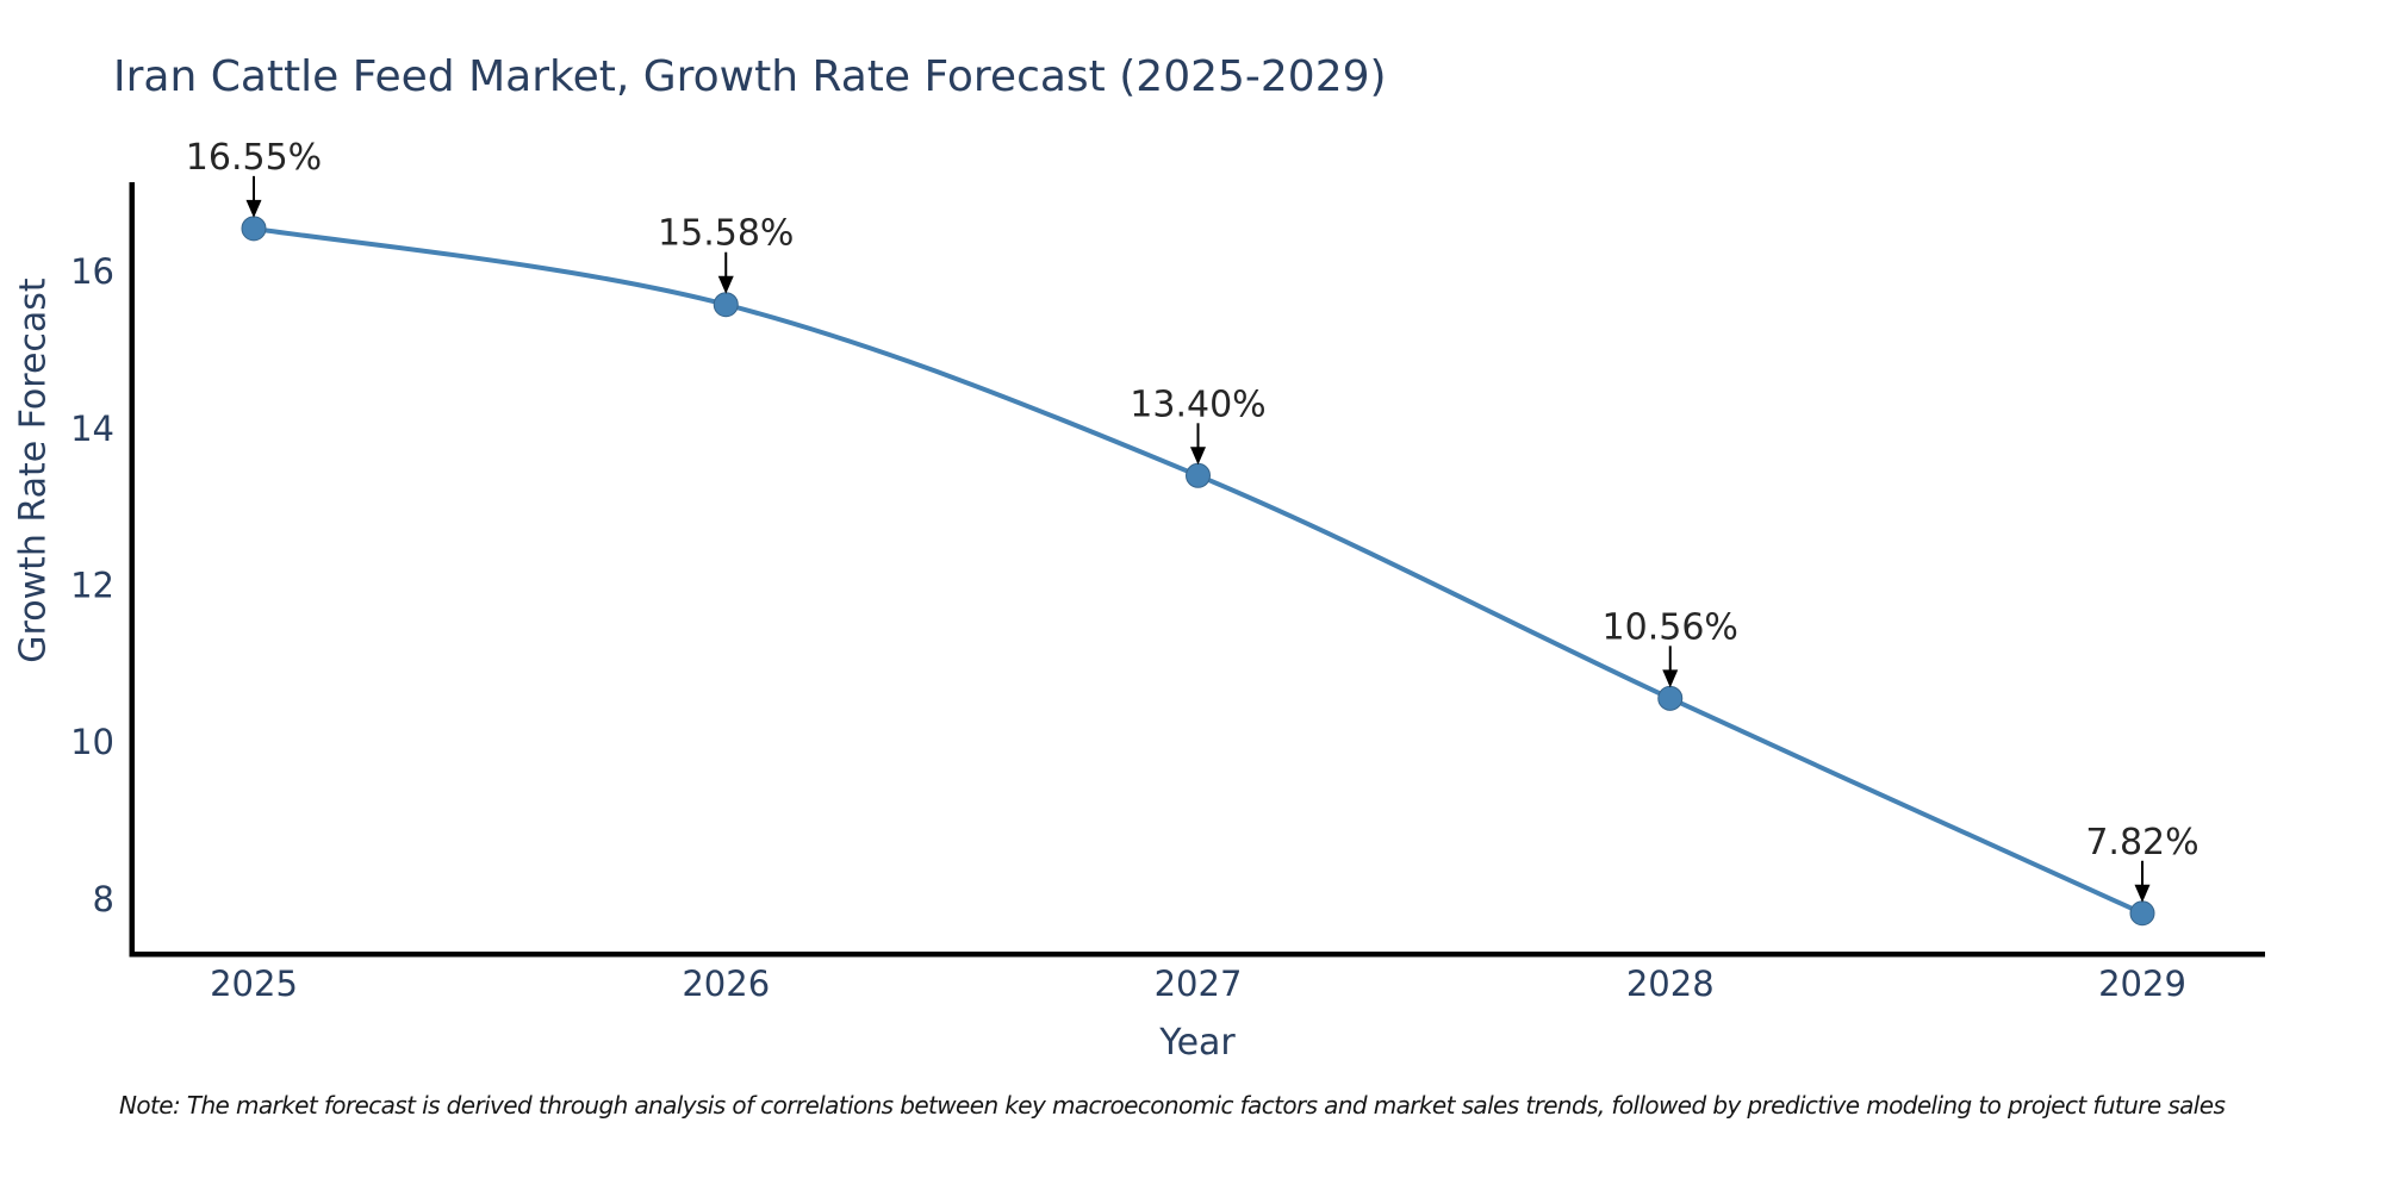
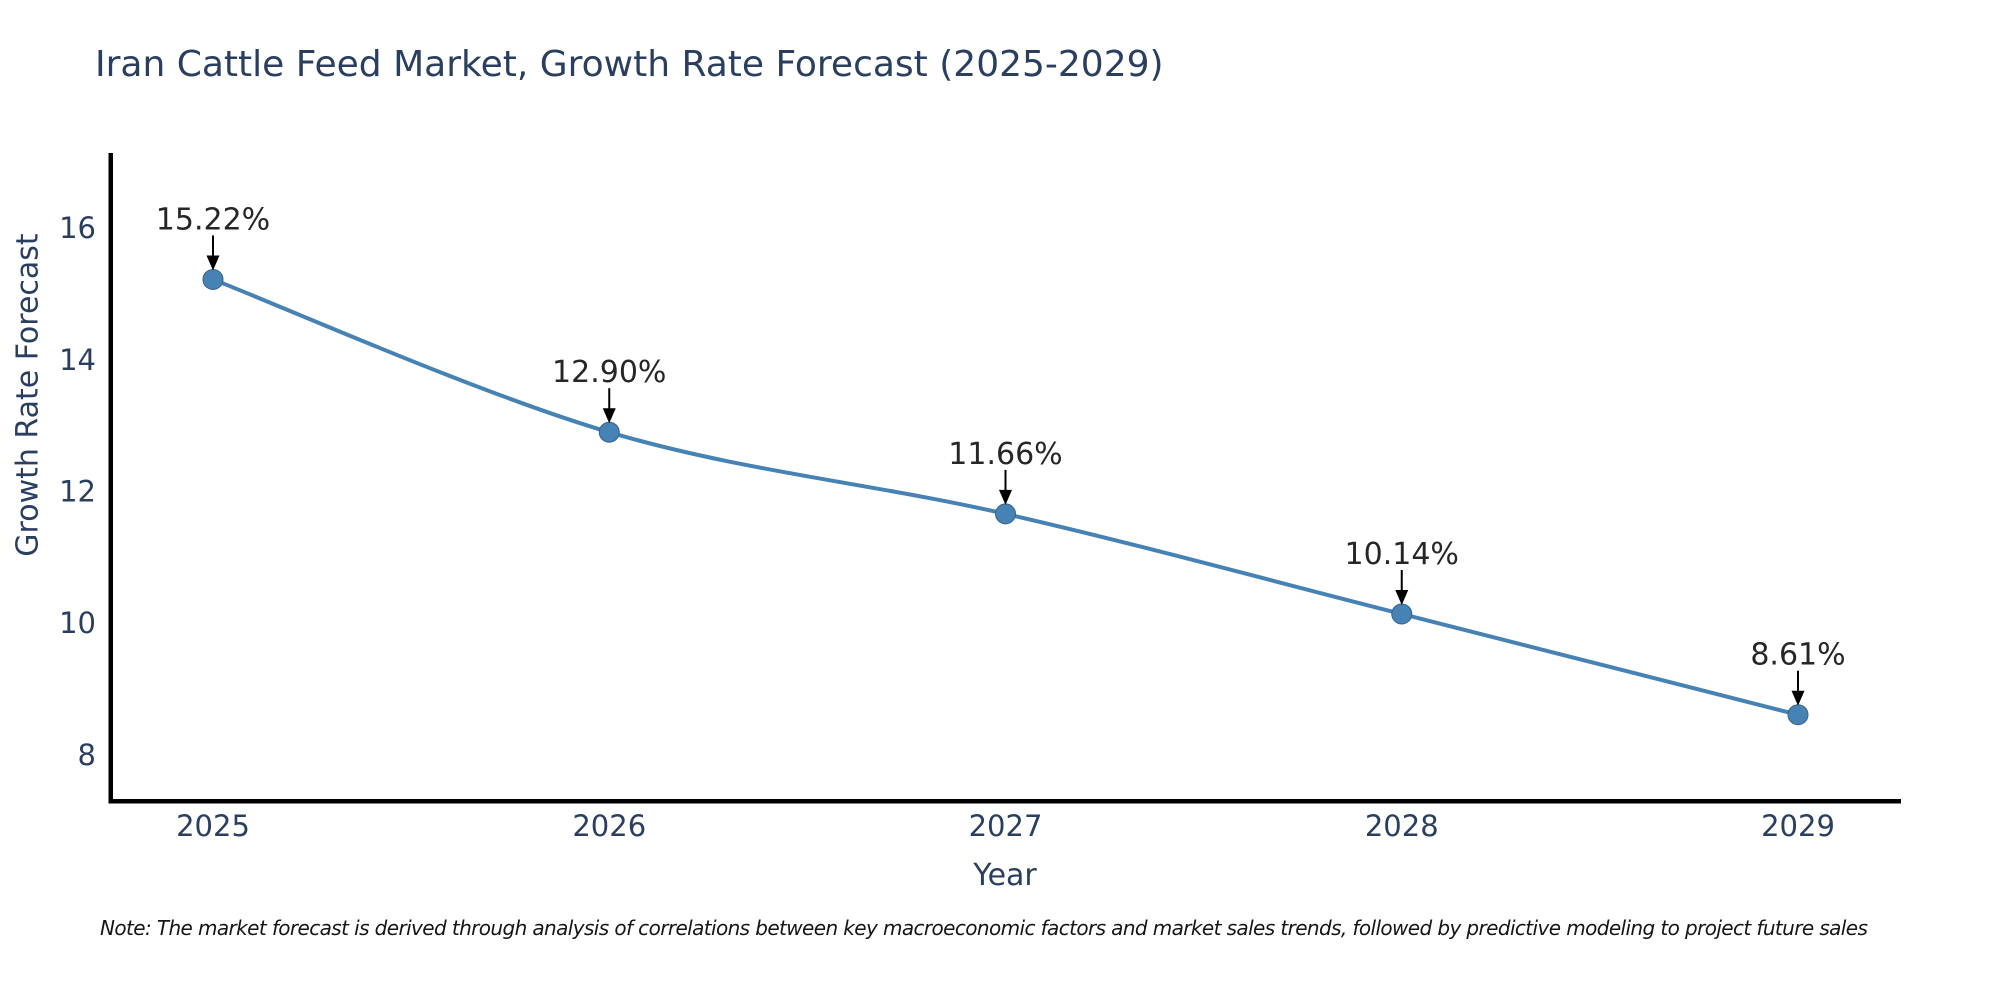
2025: 16.55% -> 15.22%
2026: 15.58% -> 12.90%
2027: 13.40% -> 11.66%
2028: 10.56% -> 10.14%
2029: 7.82% -> 8.61%
